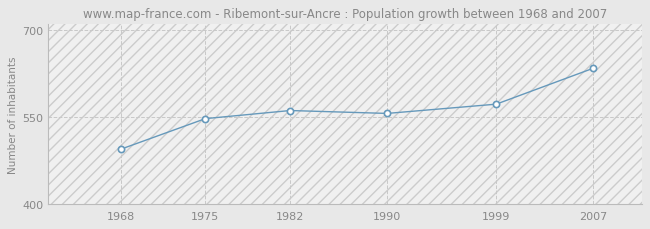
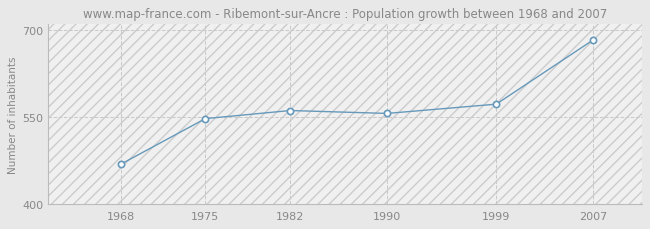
1968: 494 -> 468
2007: 634 -> 683
